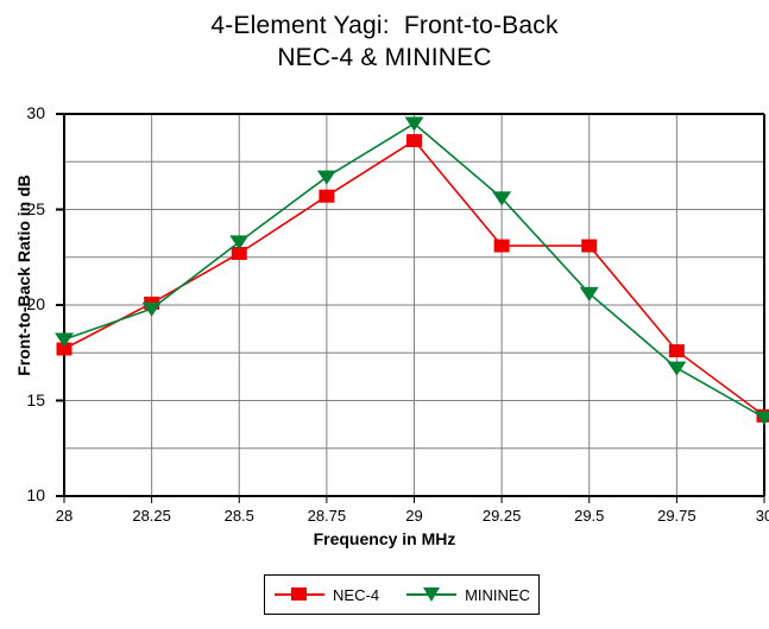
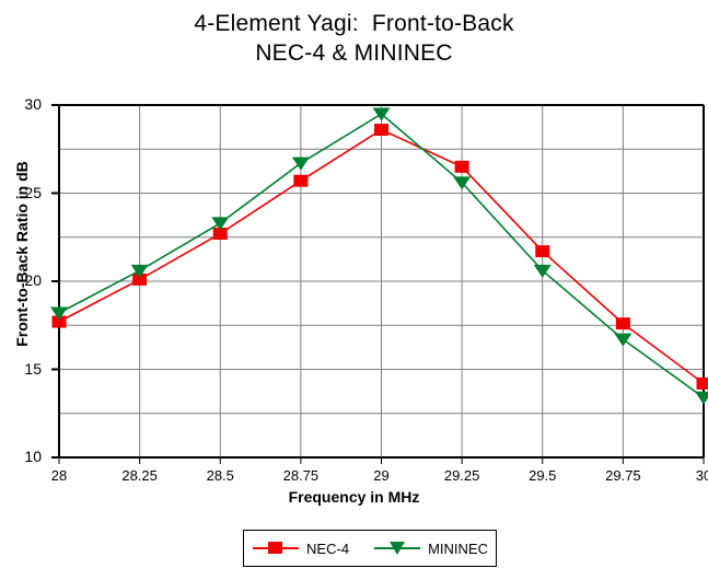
MININEC/28.25: 19.8 -> 20.6
NEC-4/29.25: 23.1 -> 26.5
NEC-4/29.5: 23.1 -> 21.7
MININEC/30: 14.1 -> 13.4
